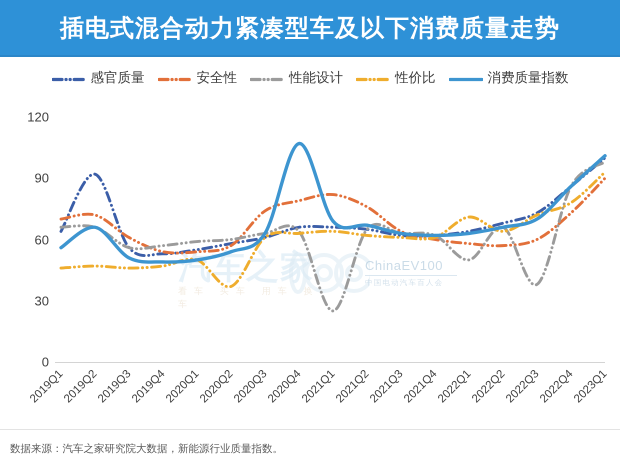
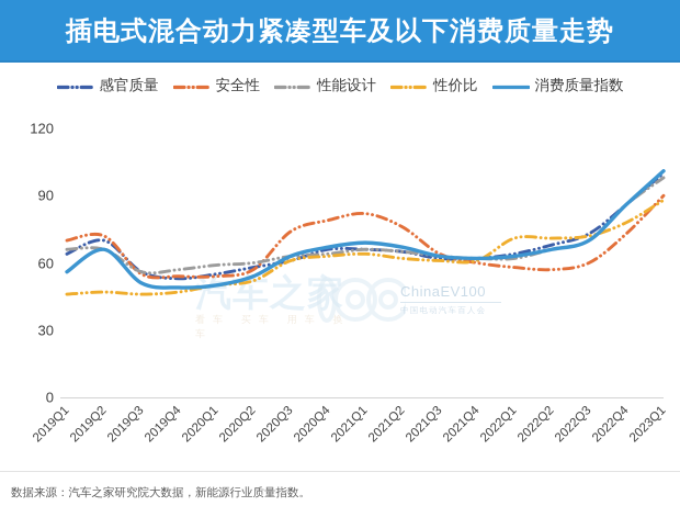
感官质量/2019Q2: 92 -> 70
安全性/2019Q3: 61 -> 55
性价比/2020Q2: 37 -> 52
消费质量指数/2020Q4: 107 -> 67
性能设计/2021Q1: 25 -> 66
性能设计/2022Q1: 50 -> 62
性价比/2022Q2: 64 -> 71
性能设计/2022Q3: 38 -> 70
性价比/2023Q1: 93 -> 88
